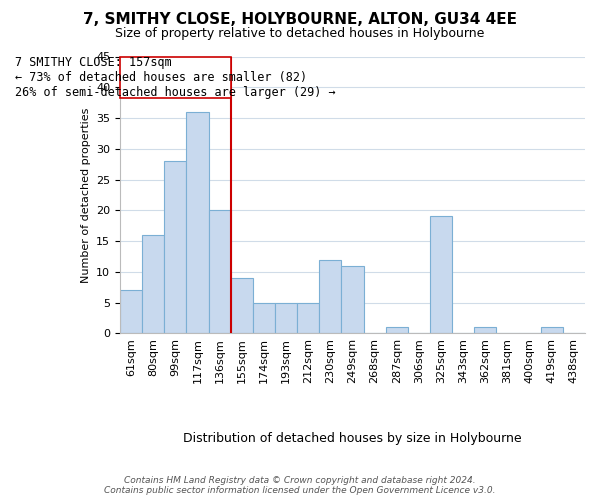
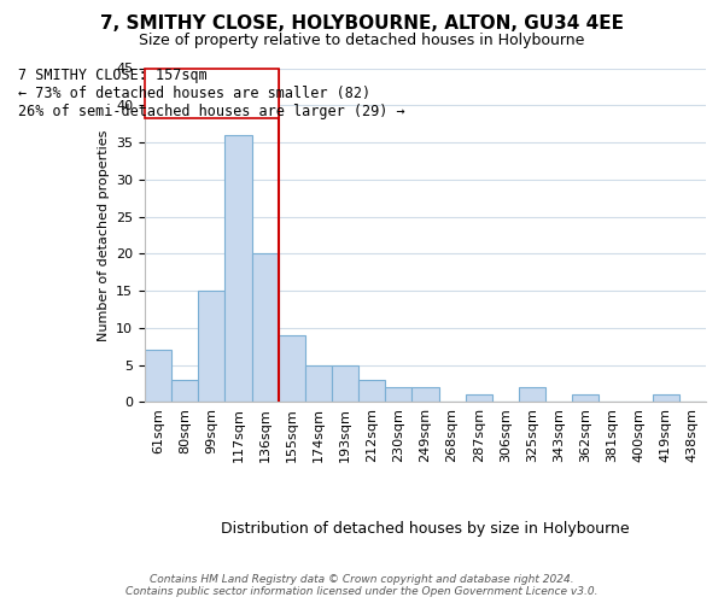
80sqm: 16 -> 3
99sqm: 28 -> 15
212sqm: 5 -> 3
230sqm: 12 -> 2
249sqm: 11 -> 2
325sqm: 19 -> 2
